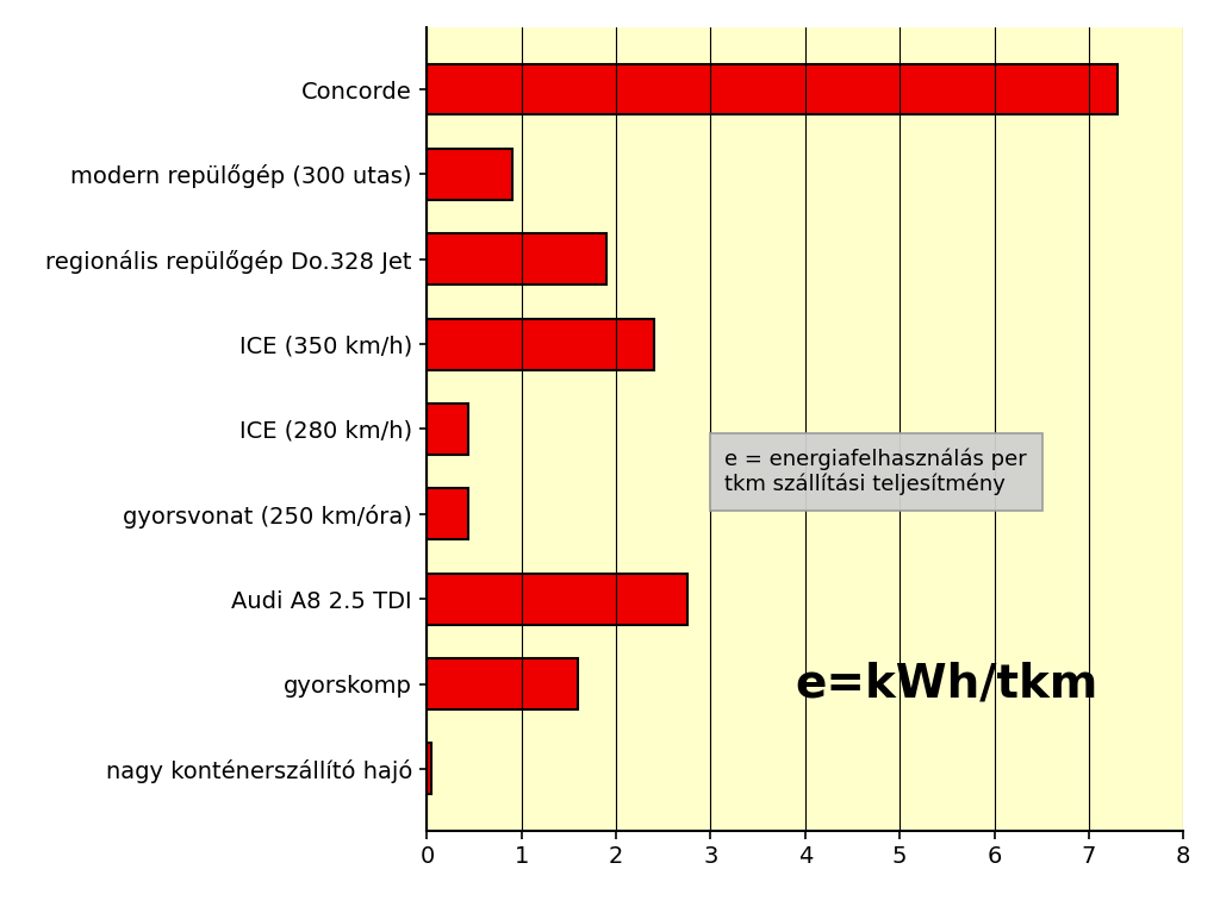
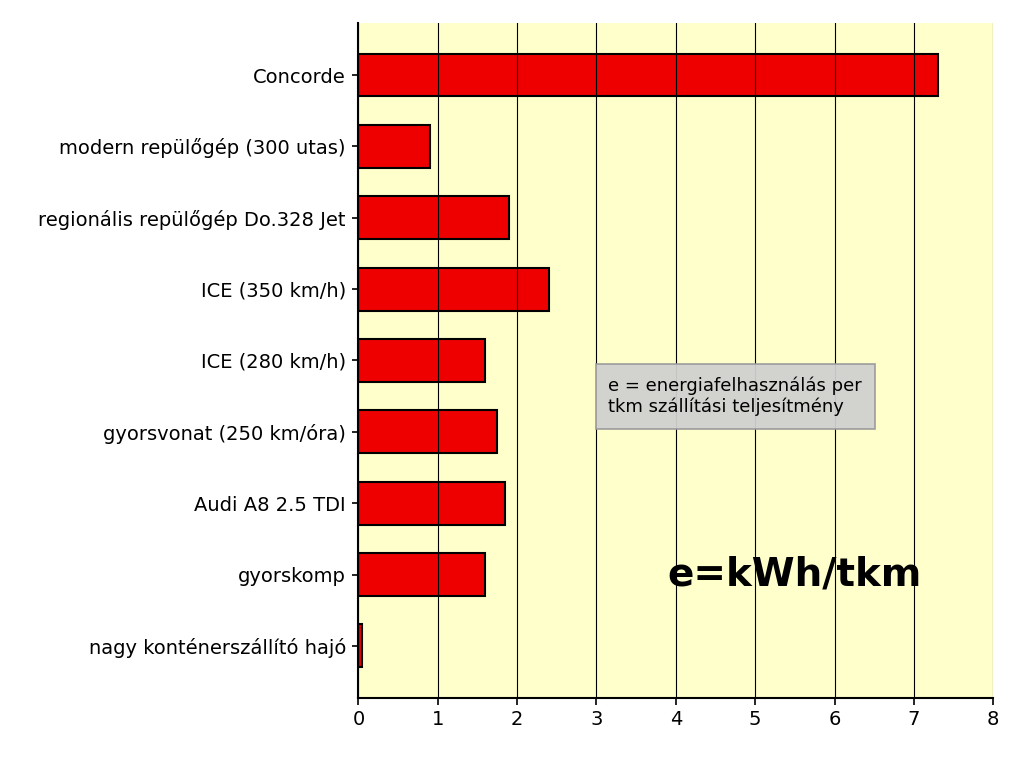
ICE (280 km/h): 0.44 -> 1.60
gyorsvonat (250 km/óra): 0.44 -> 1.75
Audi A8 2.5 TDI: 2.76 -> 1.85
